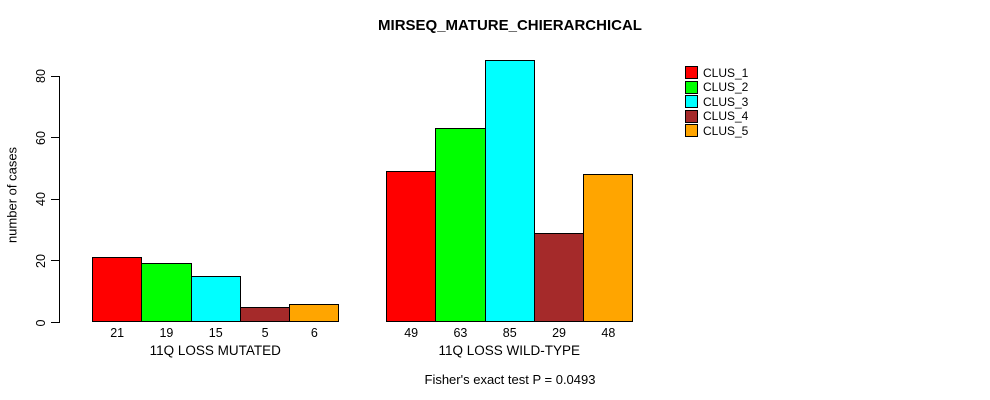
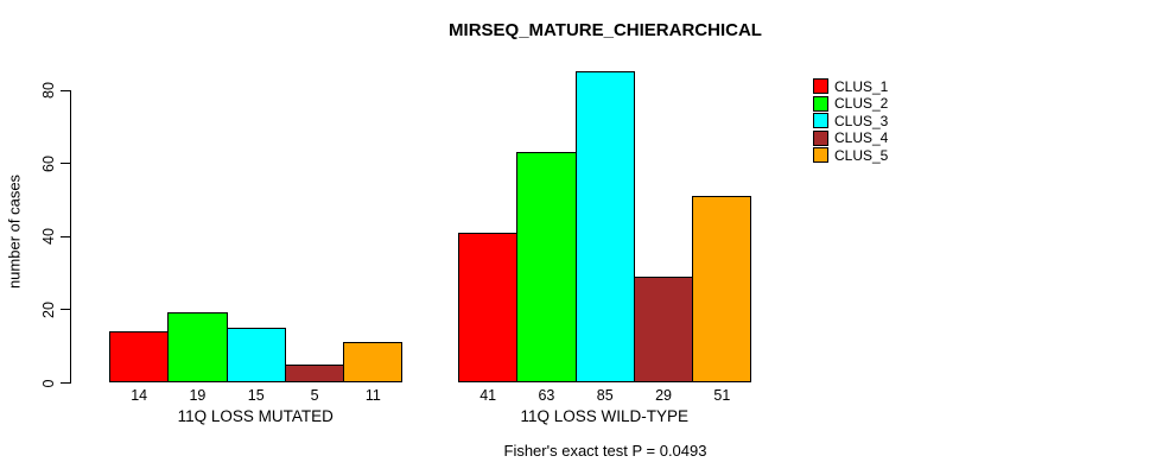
CLUS_1/11Q LOSS MUTATED: 21 -> 14
CLUS_5/11Q LOSS MUTATED: 6 -> 11
CLUS_1/11Q LOSS WILD-TYPE: 49 -> 41
CLUS_5/11Q LOSS WILD-TYPE: 48 -> 51
